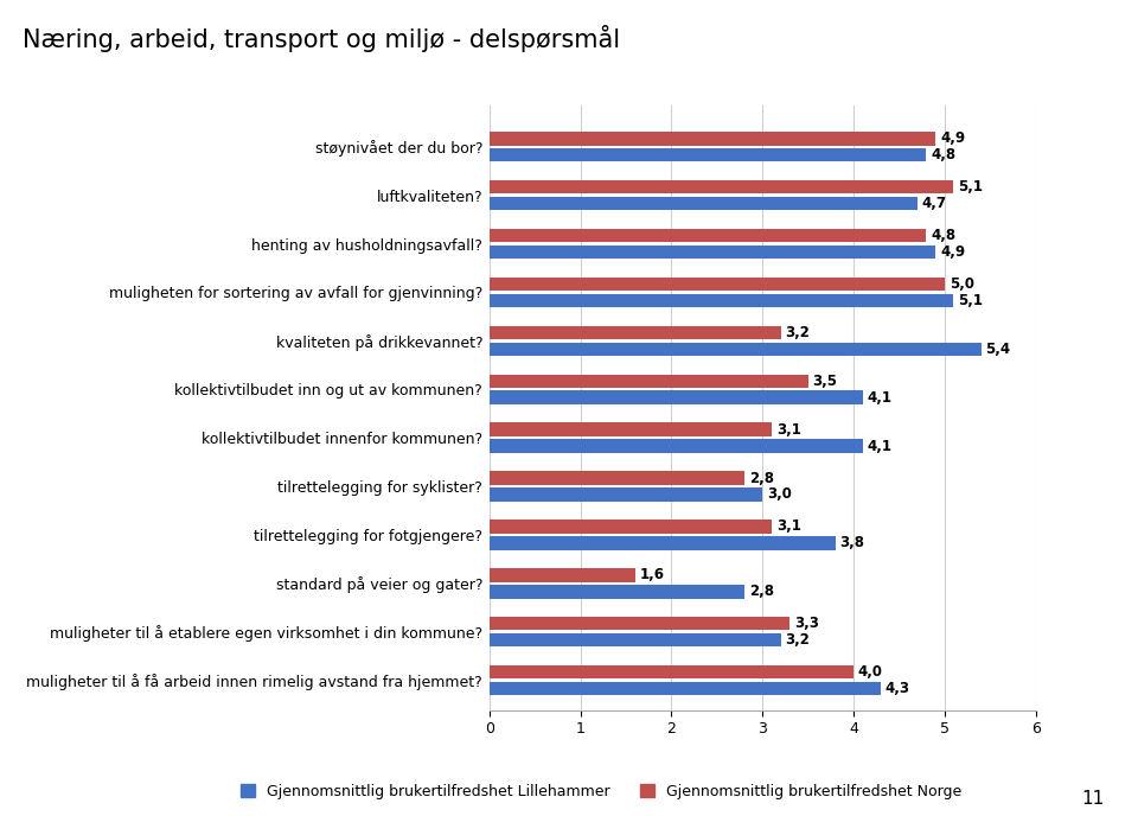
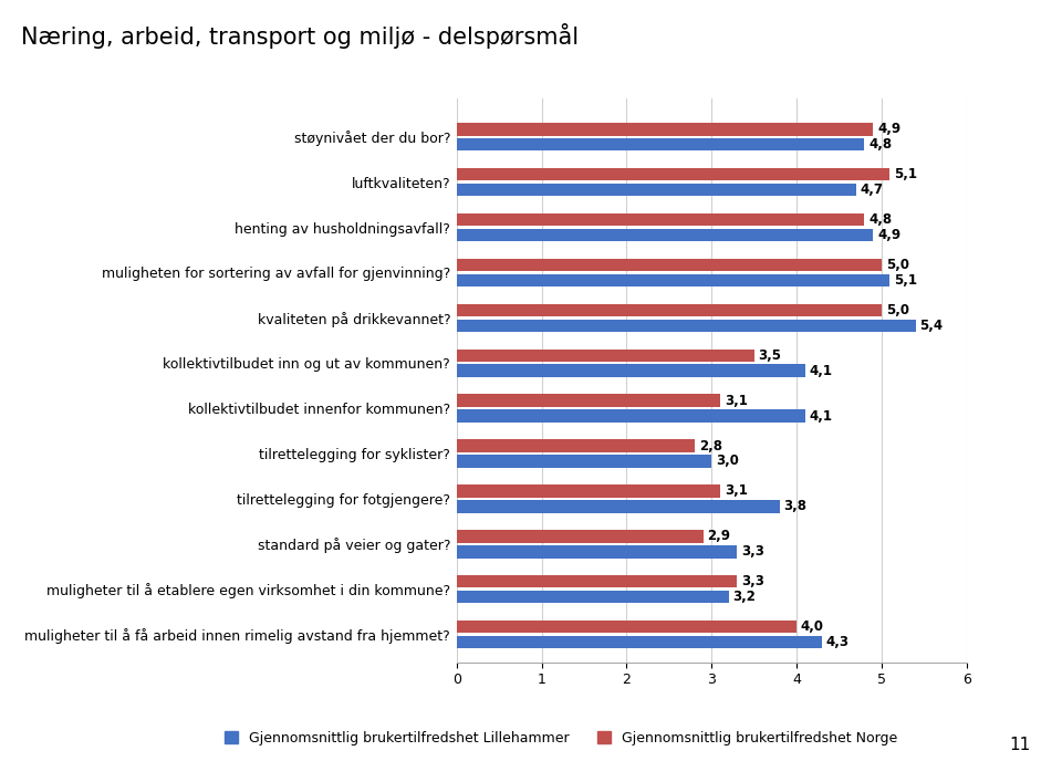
Gjennomsnittlig brukertilfredshet Norge/kvaliteten på drikkevannet?: 3,2 -> 5,0
Gjennomsnittlig brukertilfredshet Norge/standard på veier og gater?: 1,6 -> 2,9
Gjennomsnittlig brukertilfredshet Lillehammer/standard på veier og gater?: 2,8 -> 3,3
